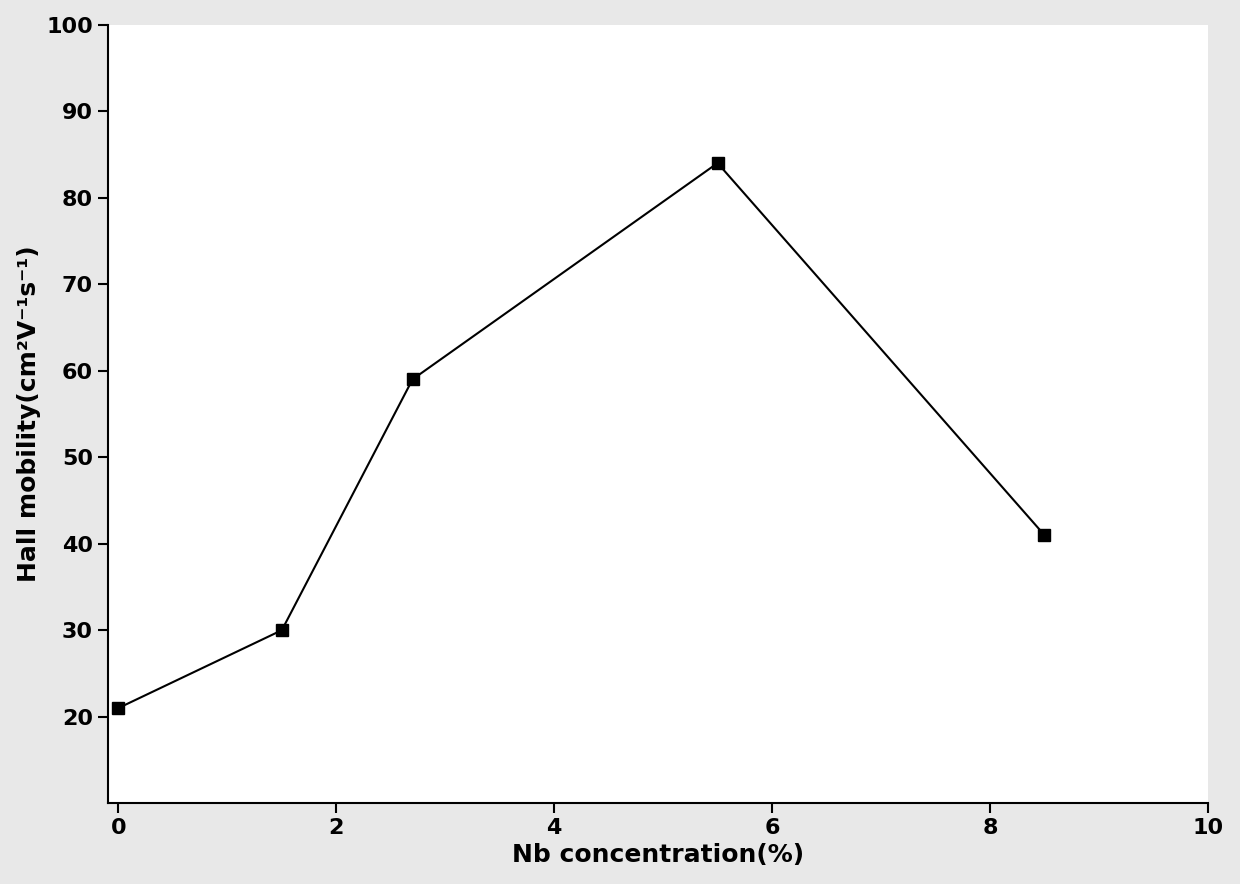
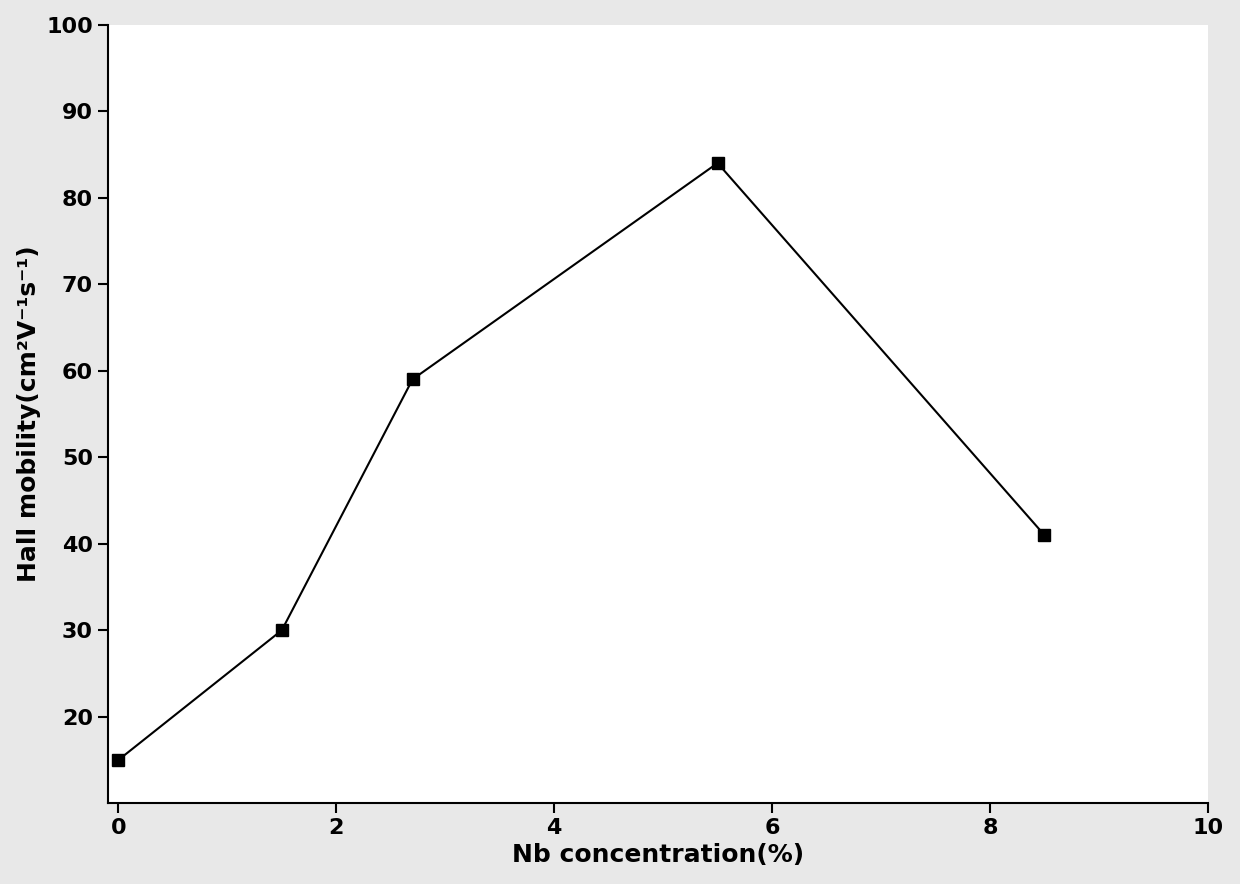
0: 21 -> 15
